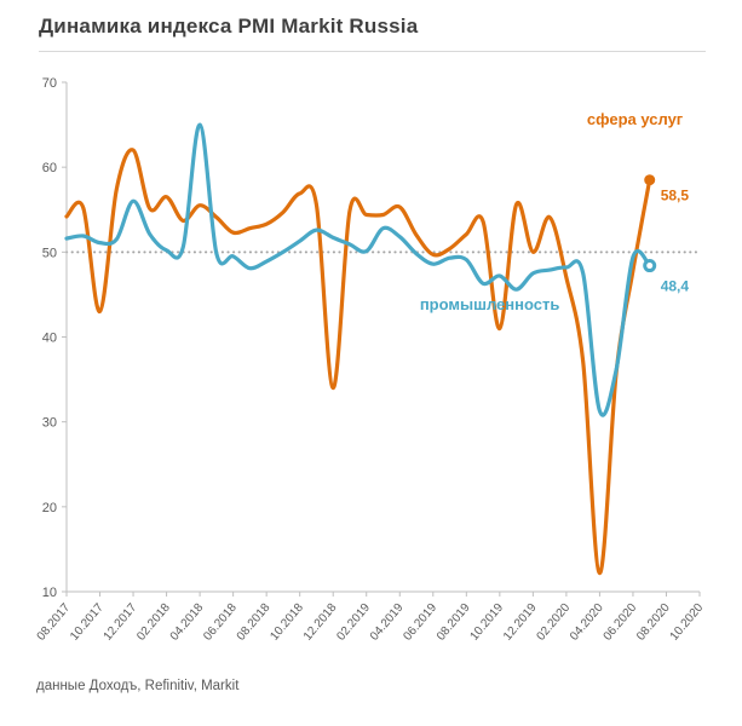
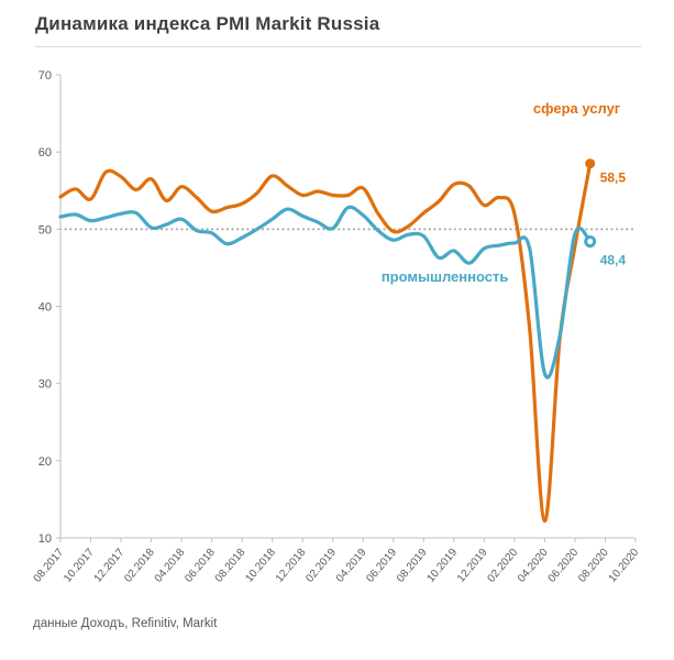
сфера услуг/10.2017: 43 -> 54
сфера услуг/12.2017: 62 -> 57
промышленность/12.2017: 56 -> 52
промышленность/04.2018: 65 -> 51
сфера услуг/12.2018: 34 -> 54
сфера услуг/10.2019: 41 -> 56
сфера услуг/12.2019: 50 -> 53
сфера услуг/02.2020: 47 -> 52
